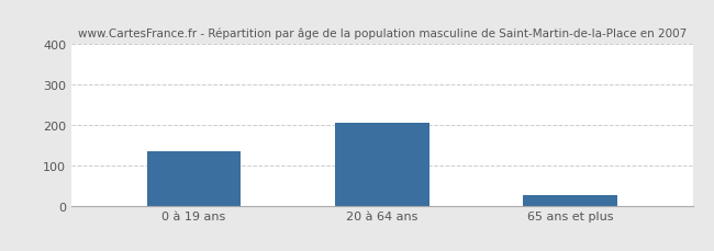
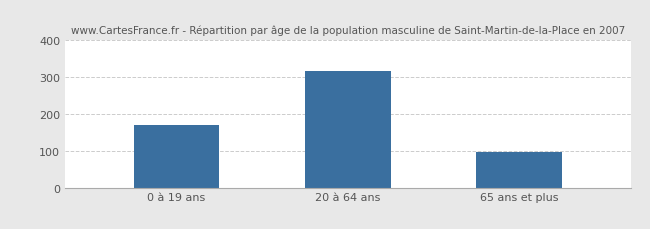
0 à 19 ans: 135 -> 170
20 à 64 ans: 205 -> 318
65 ans et plus: 25 -> 96
